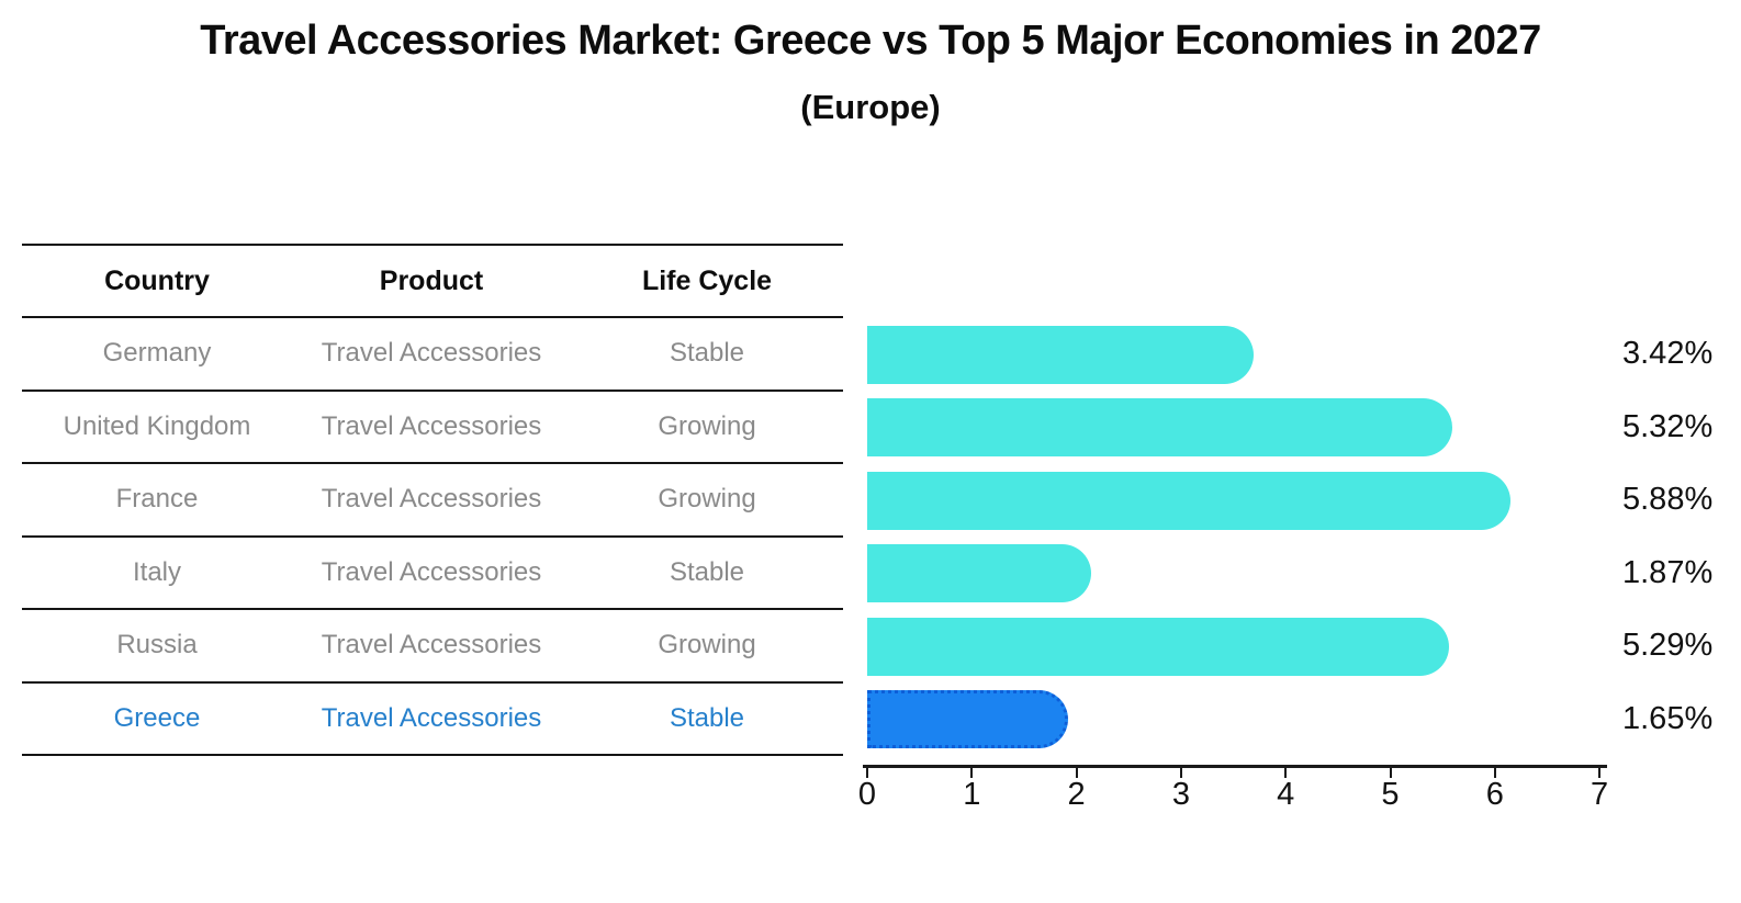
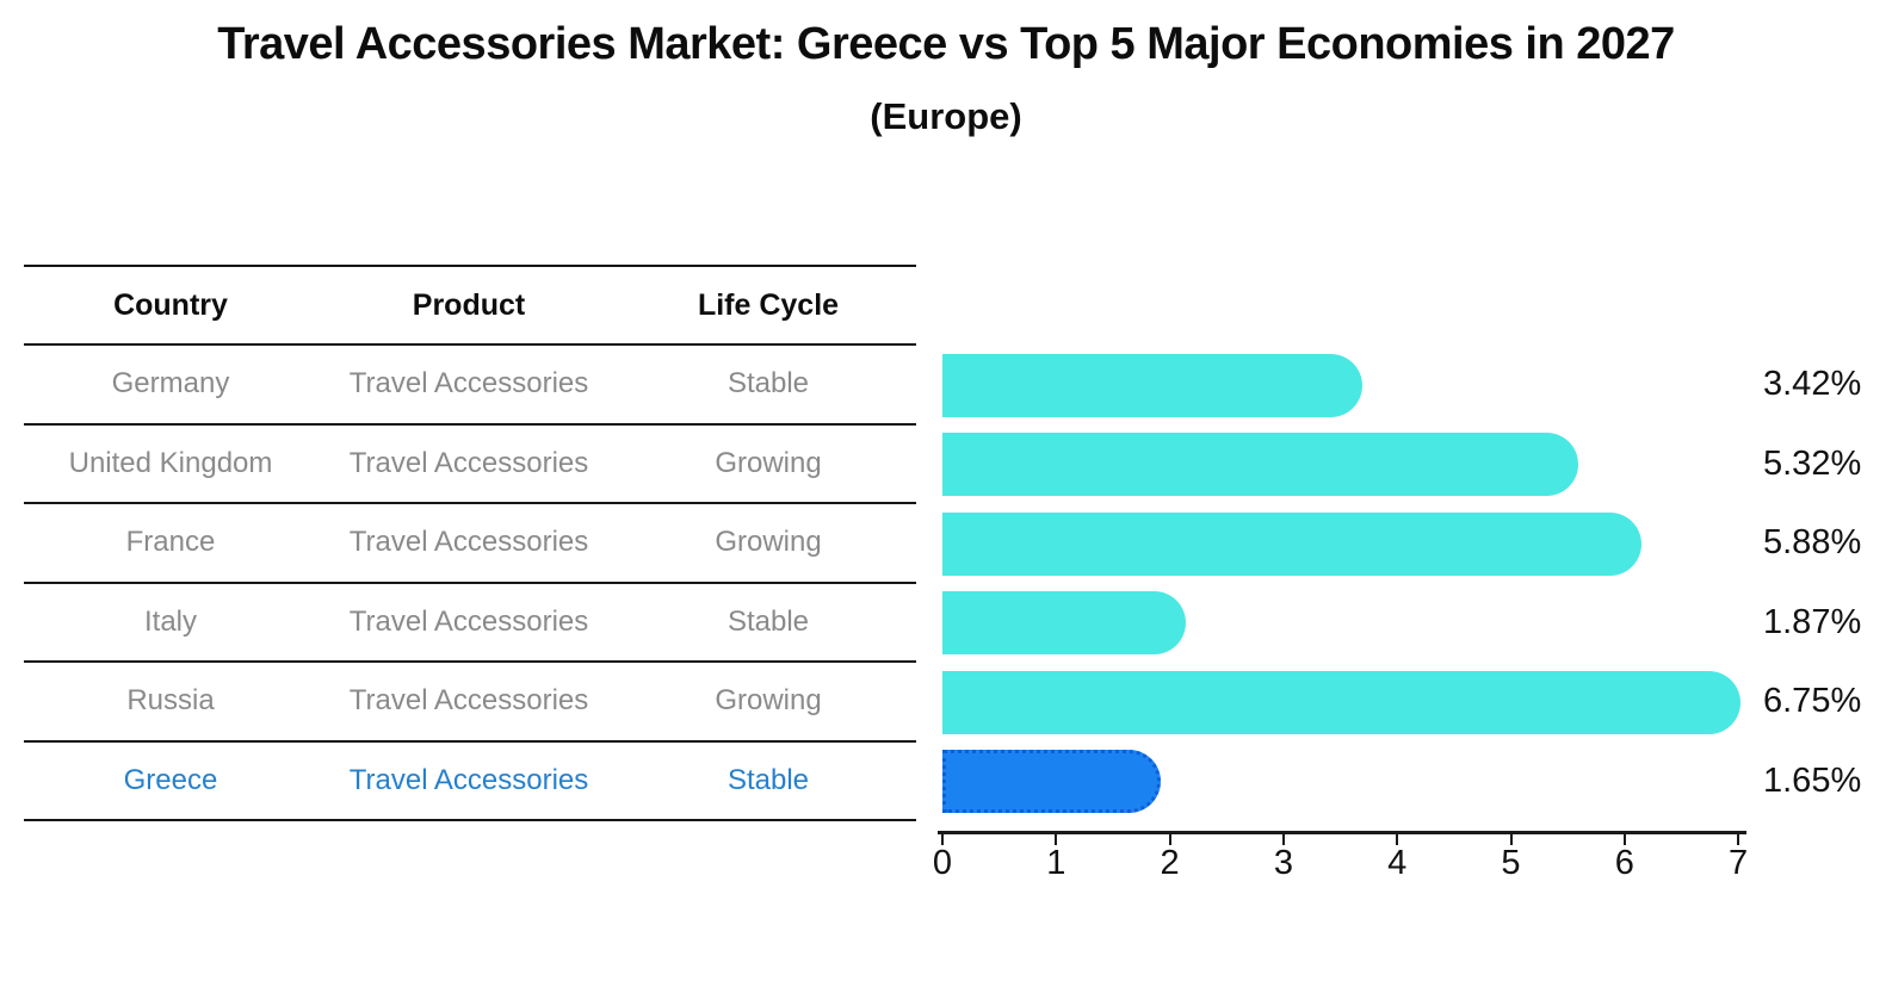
Russia: 5.29% -> 6.75%
